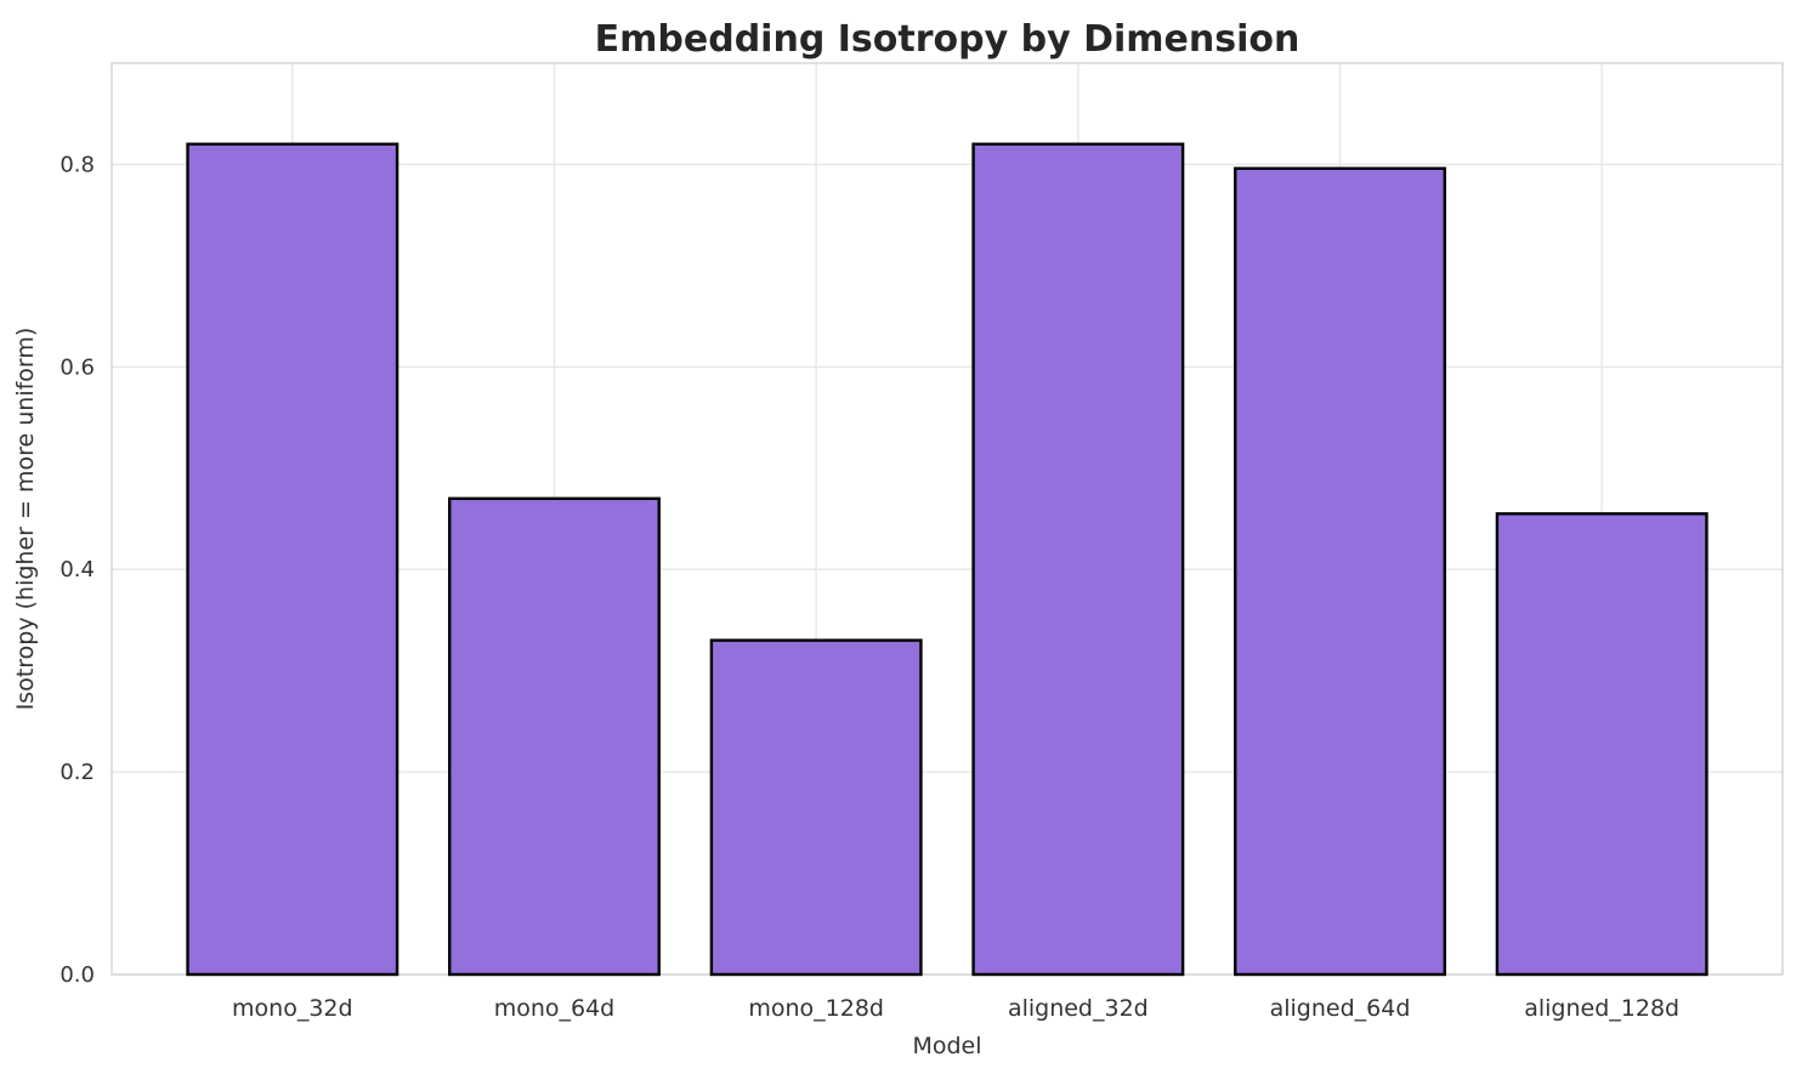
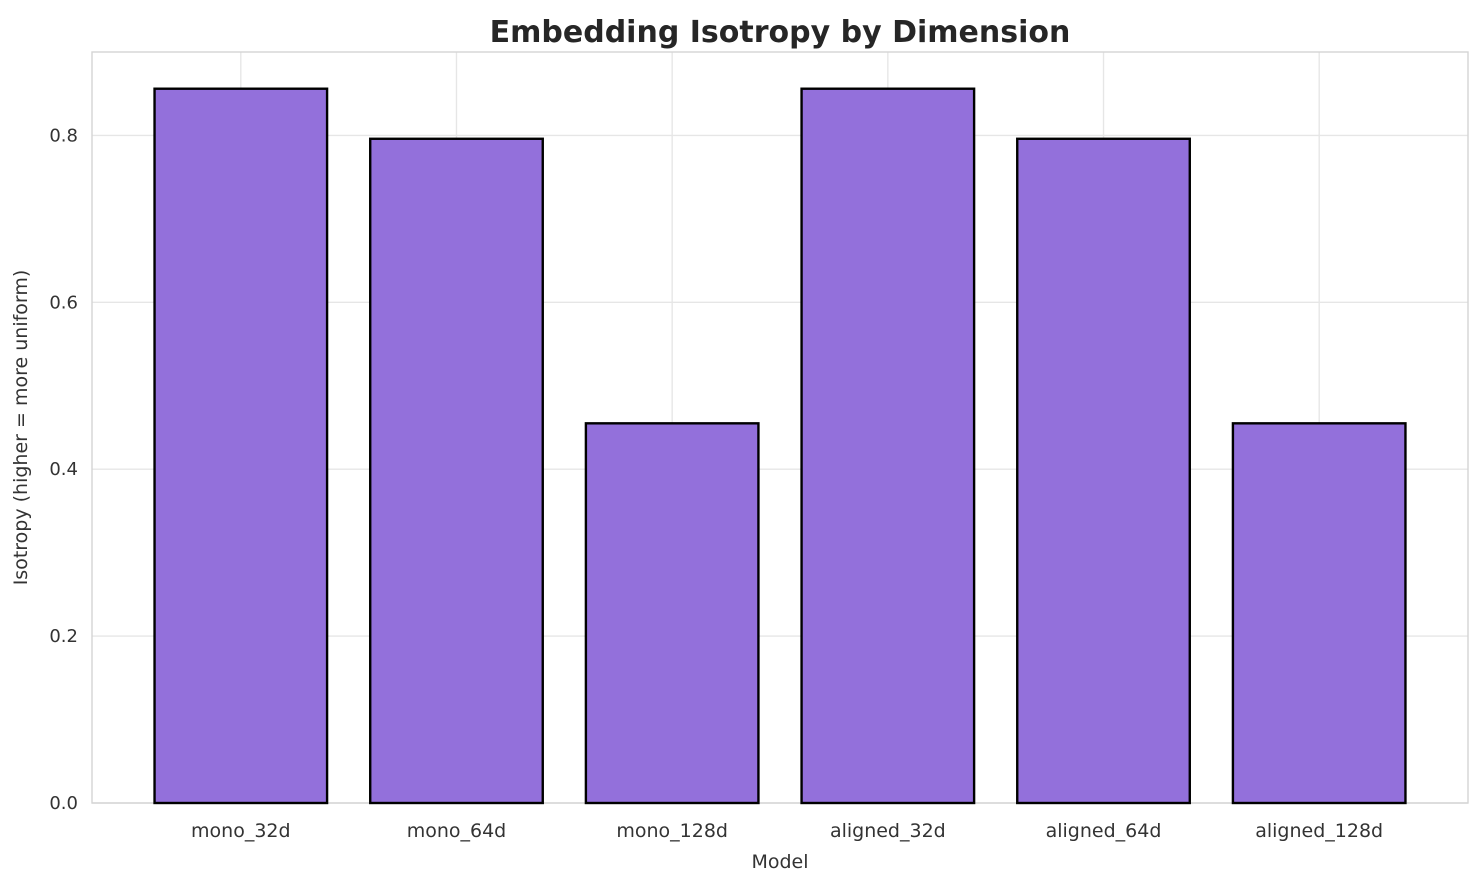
mono_32d: 0.82 -> 0.86
mono_64d: 0.47 -> 0.80
mono_128d: 0.33 -> 0.46
aligned_32d: 0.82 -> 0.86
